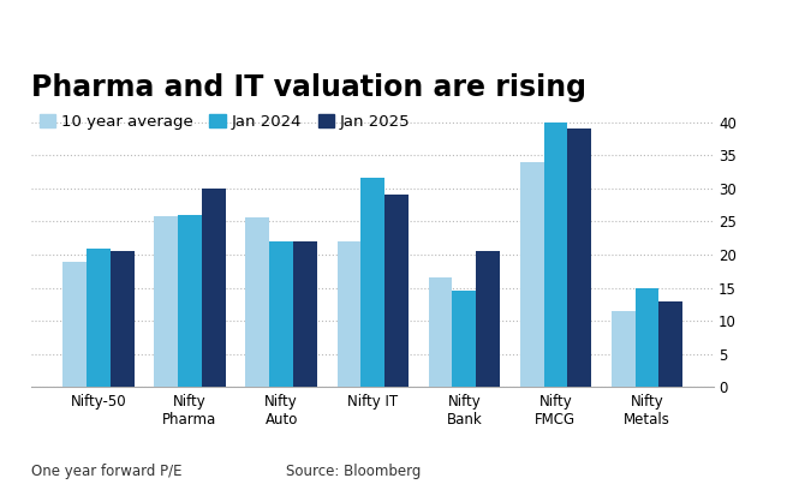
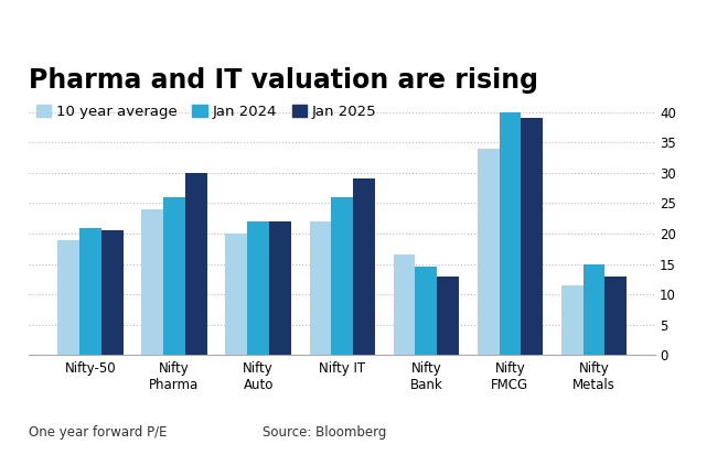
10 year average/Nifty Pharma: 25.8 -> 24.0
10 year average/Nifty Auto: 25.6 -> 20.0
Jan 2024/Nifty IT: 31.6 -> 26.0
Jan 2025/Nifty Bank: 20.6 -> 13.0
